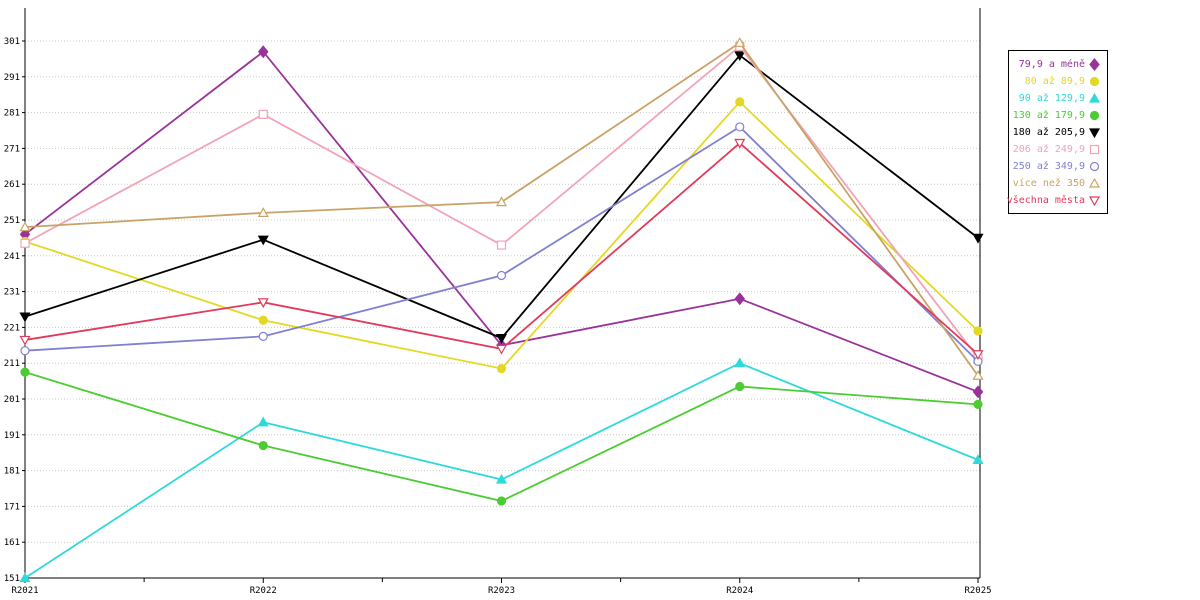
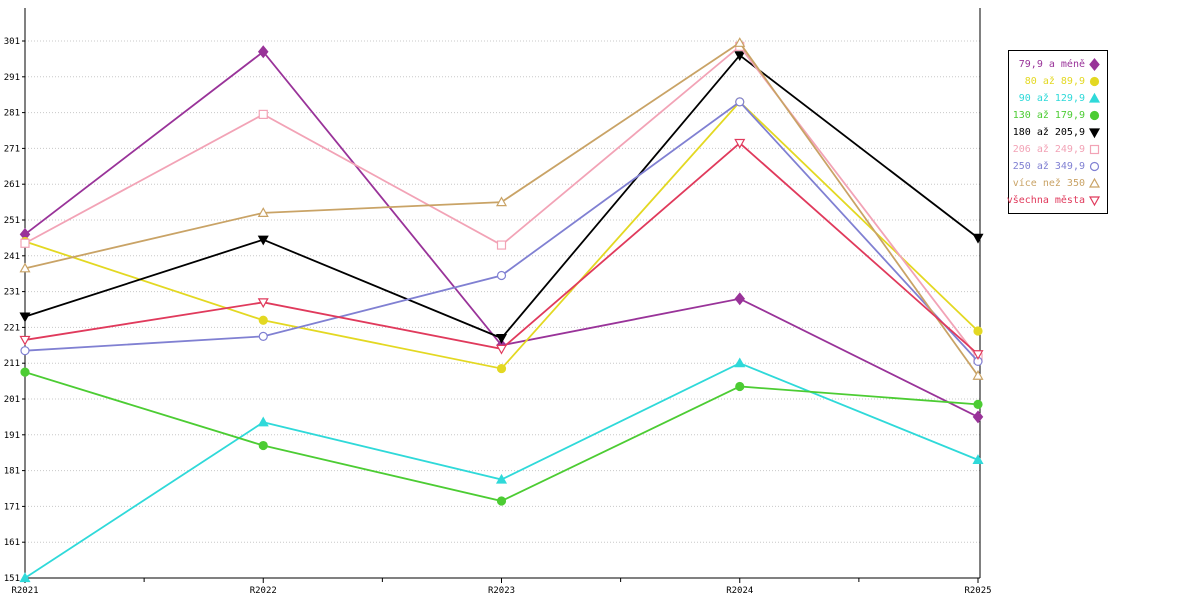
více než 350/R2021: 249 -> 238
250 až 349,9/R2024: 277 -> 284
79,9 a méně/R2025: 203 -> 196
